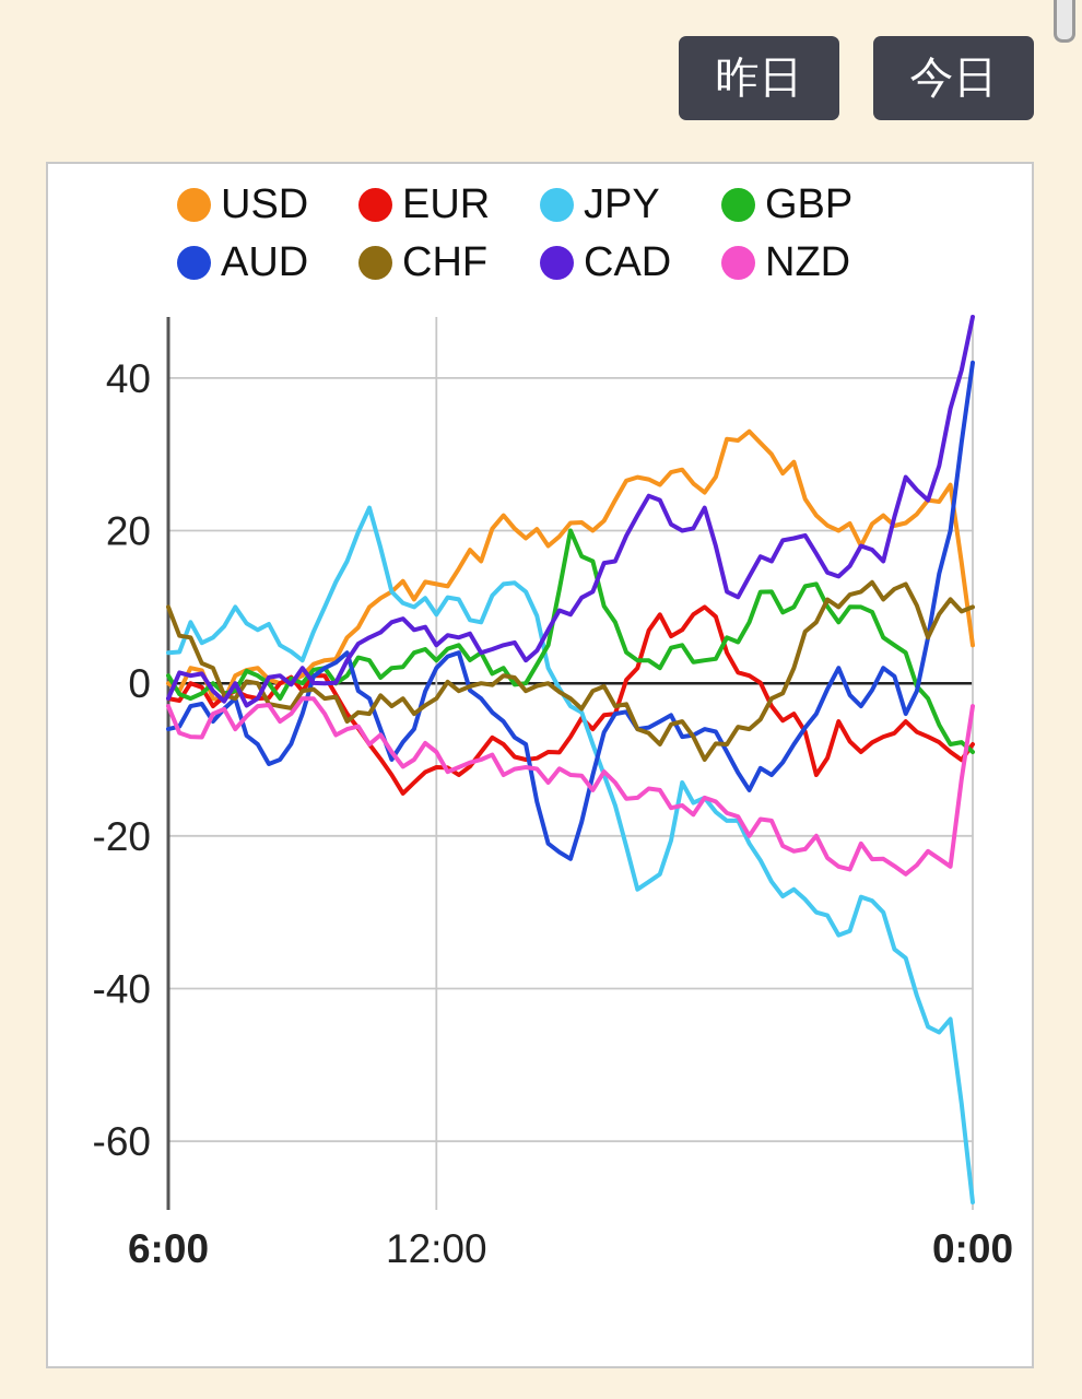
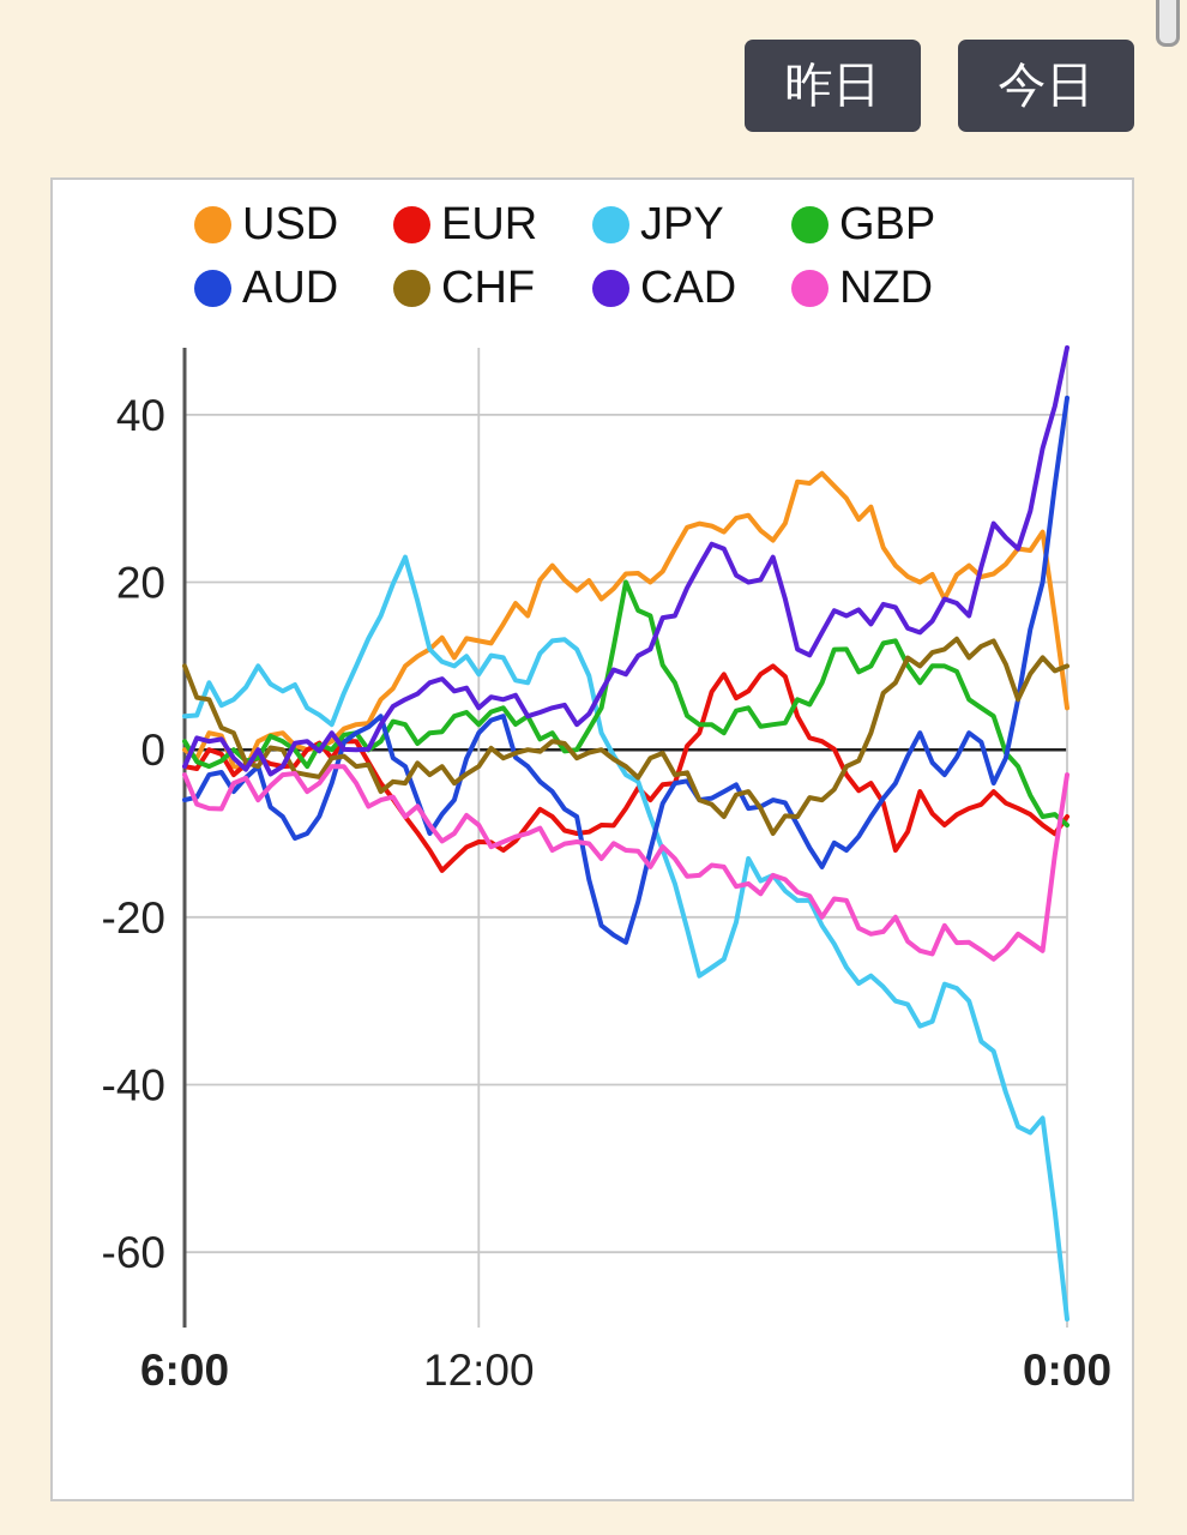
CAD/20: 19 -> 15
